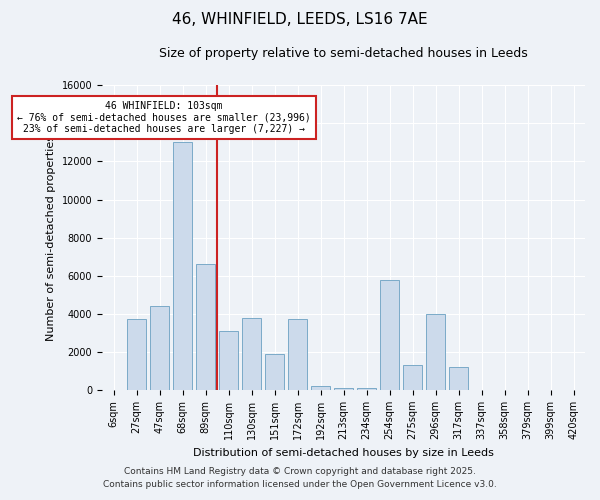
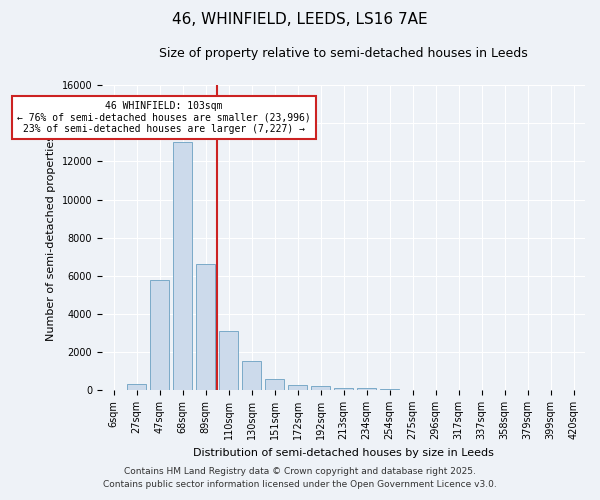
27sqm: 3700 -> 300
47sqm: 4400 -> 5800
130sqm: 3800 -> 1500
151sqm: 1900 -> 600
172sqm: 3700 -> 200
254sqm: 5800 -> 0
275sqm: 1300 -> 0
296sqm: 4000 -> 0
317sqm: 1200 -> 0
